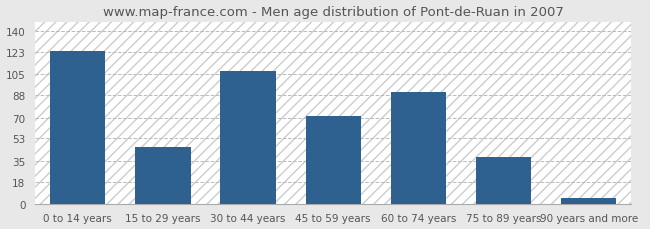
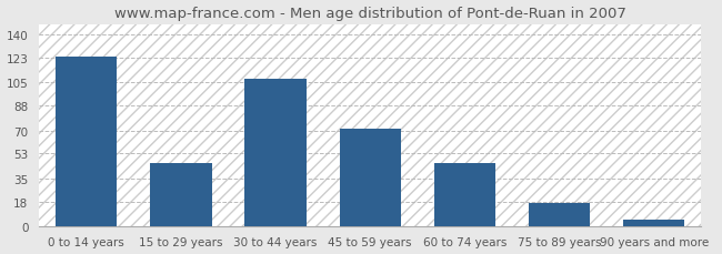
60 to 74 years: 91 -> 46
75 to 89 years: 38 -> 17
